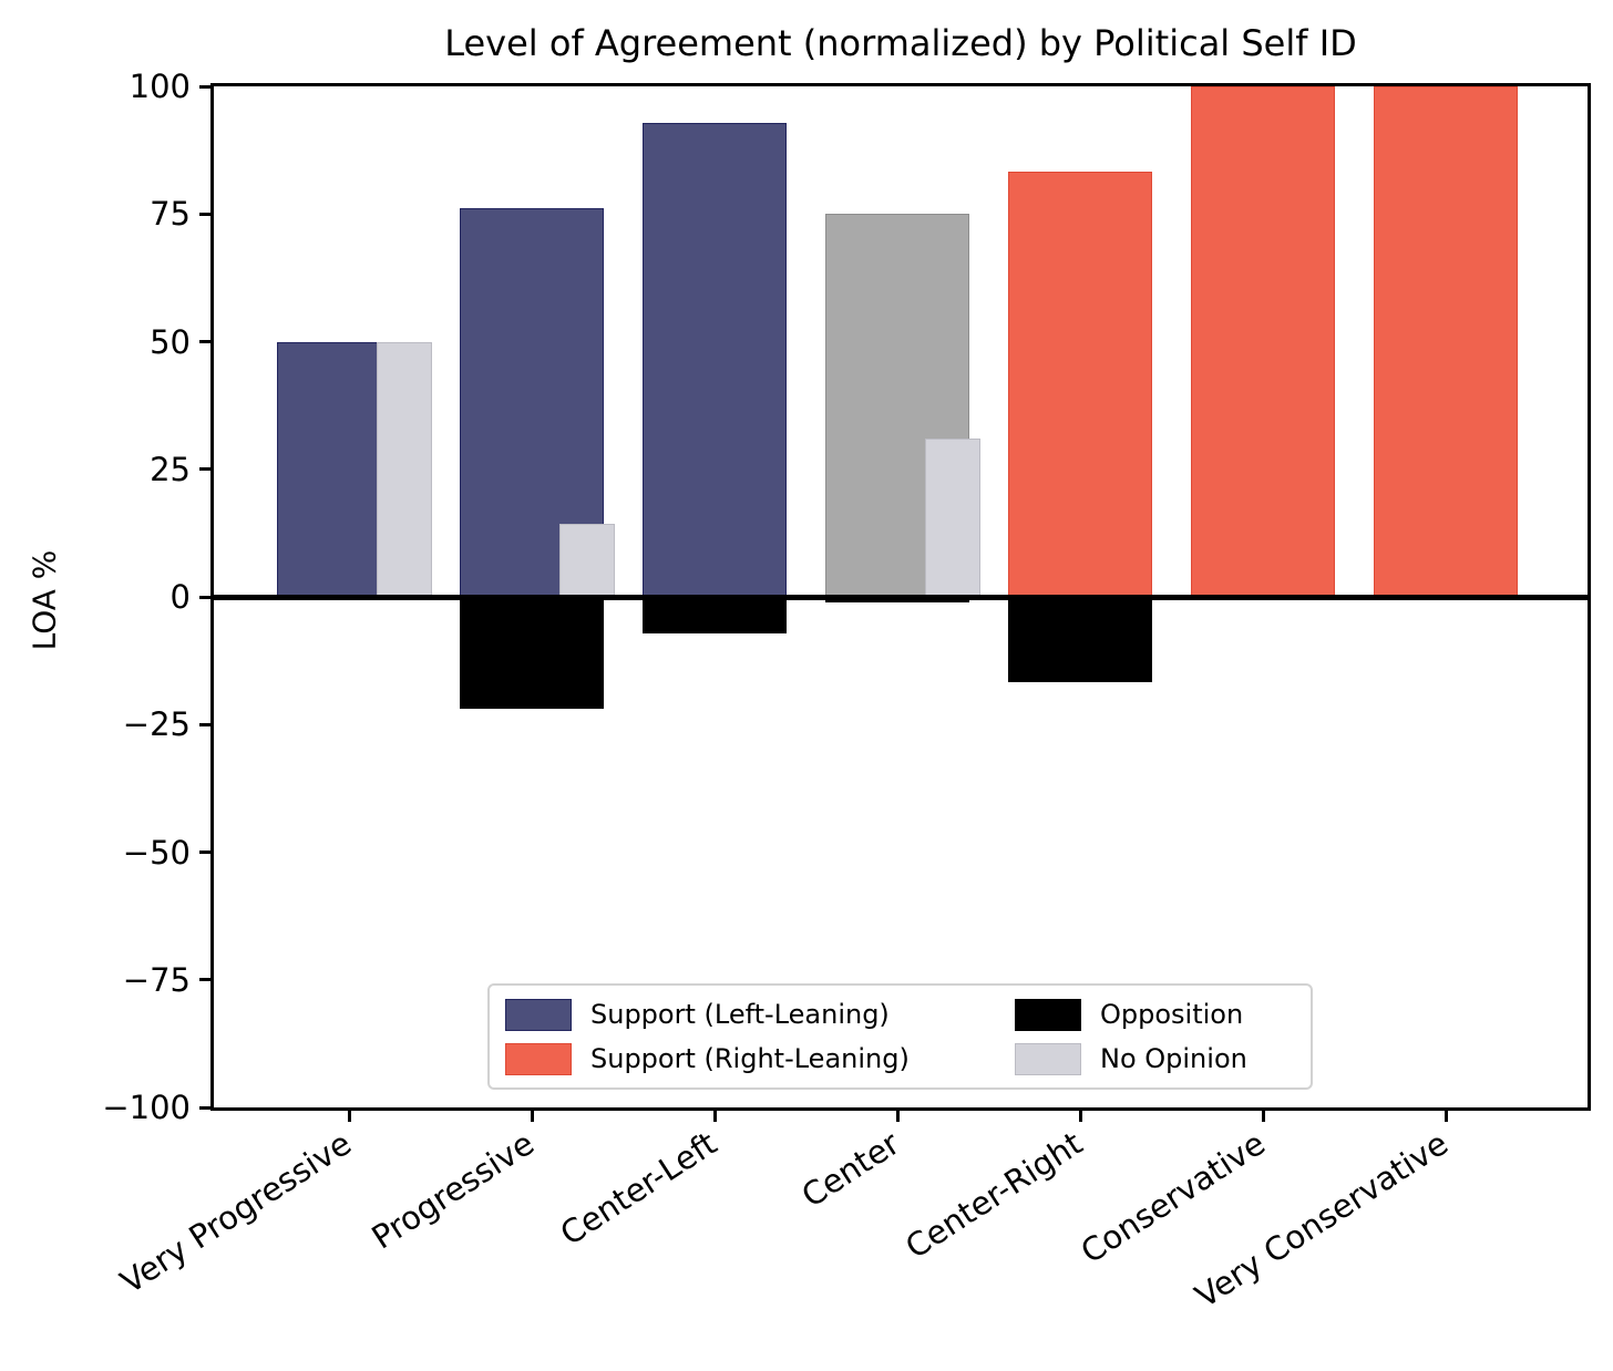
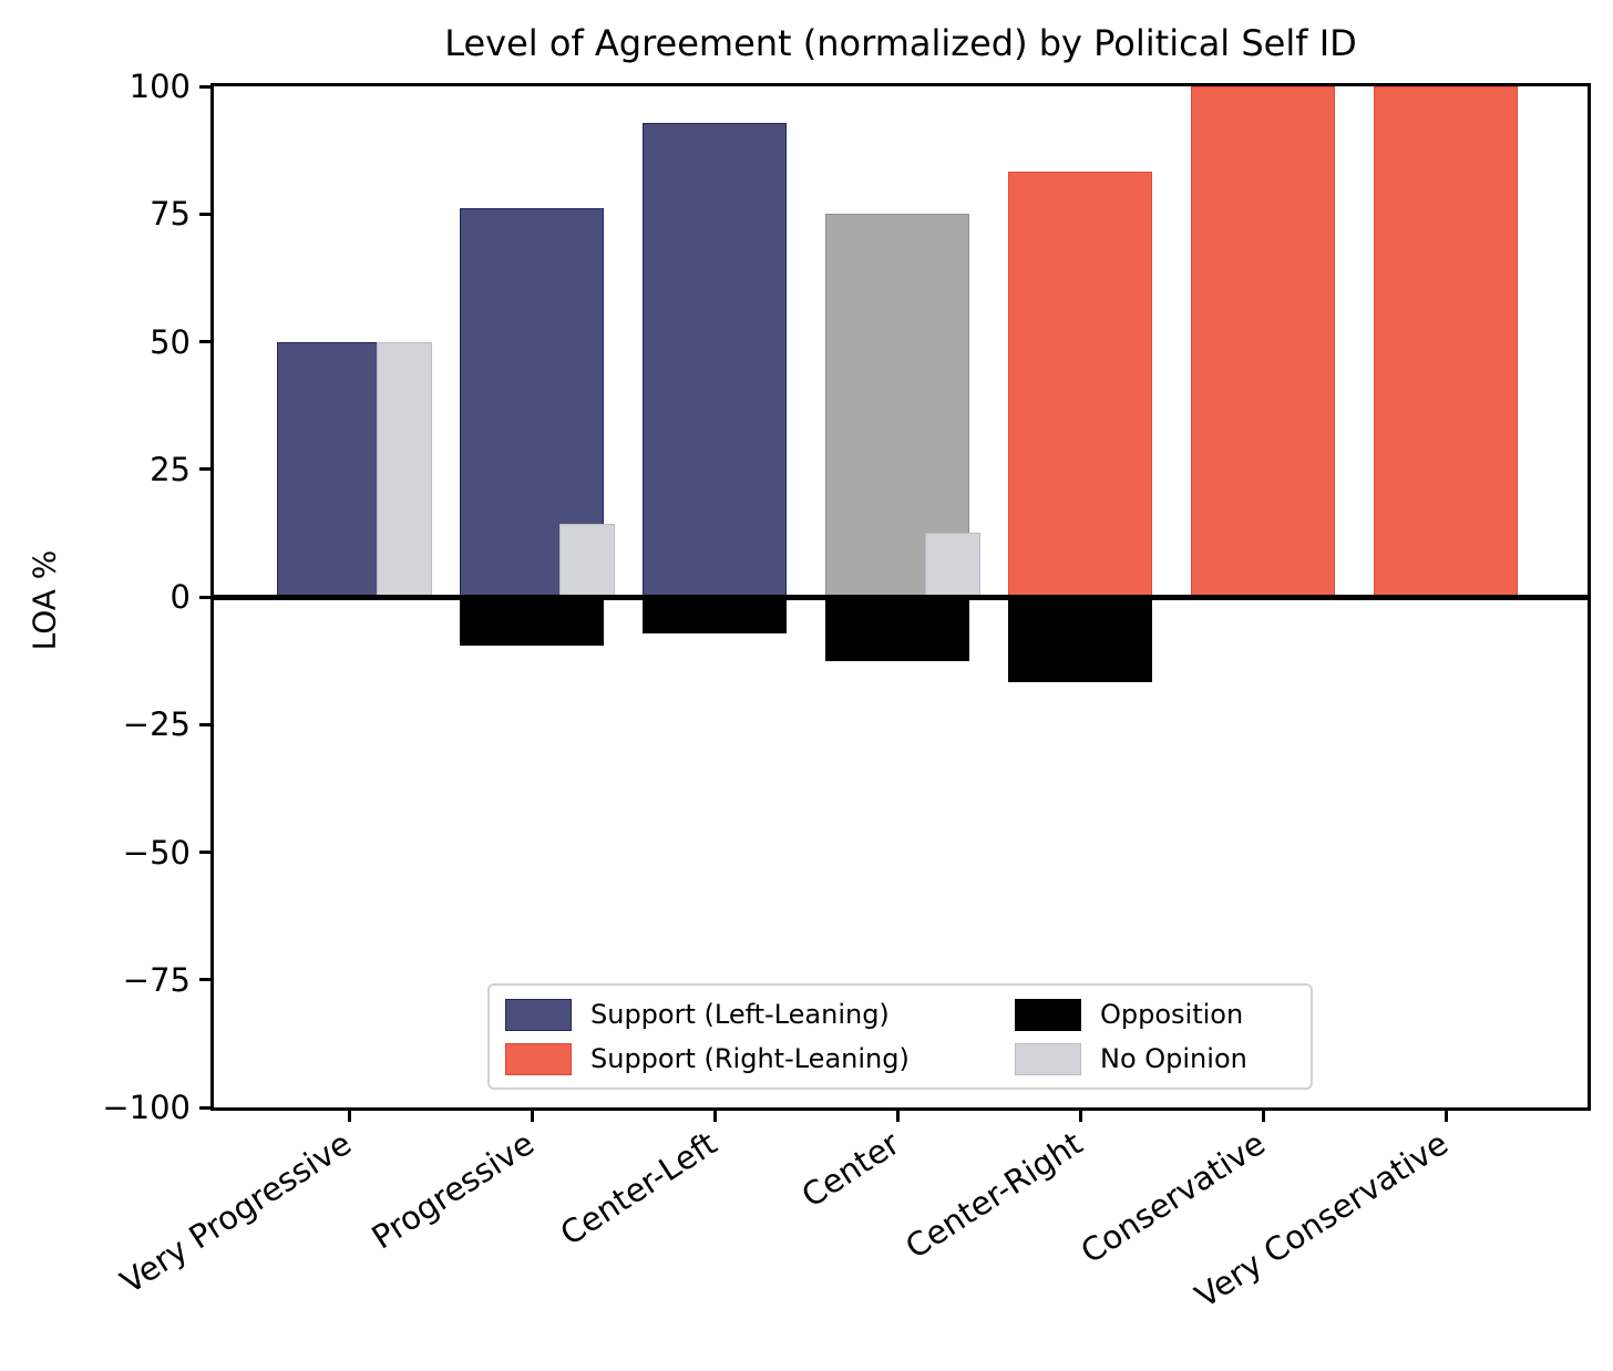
Opposition/Progressive: -22 -> -10
Opposition/Center: -1 -> -12
No Opinion/Center: 31 -> 12
